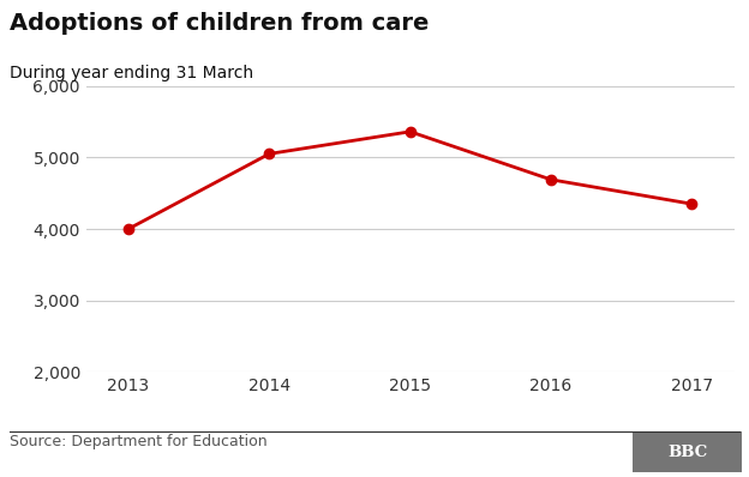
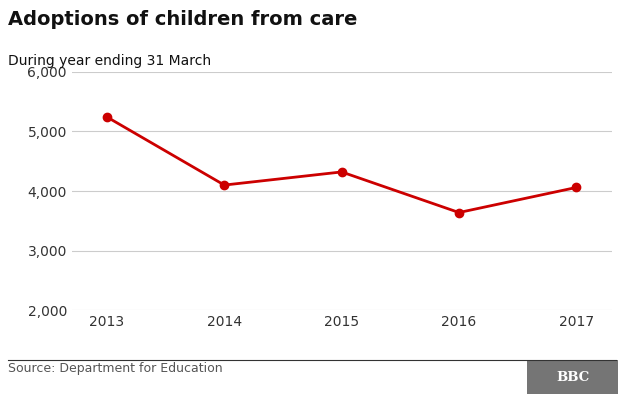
2013: 4,000 -> 5,240
2014: 5,050 -> 4,100
2015: 5,360 -> 4,320
2016: 4,690 -> 3,640
2017: 4,350 -> 4,060
